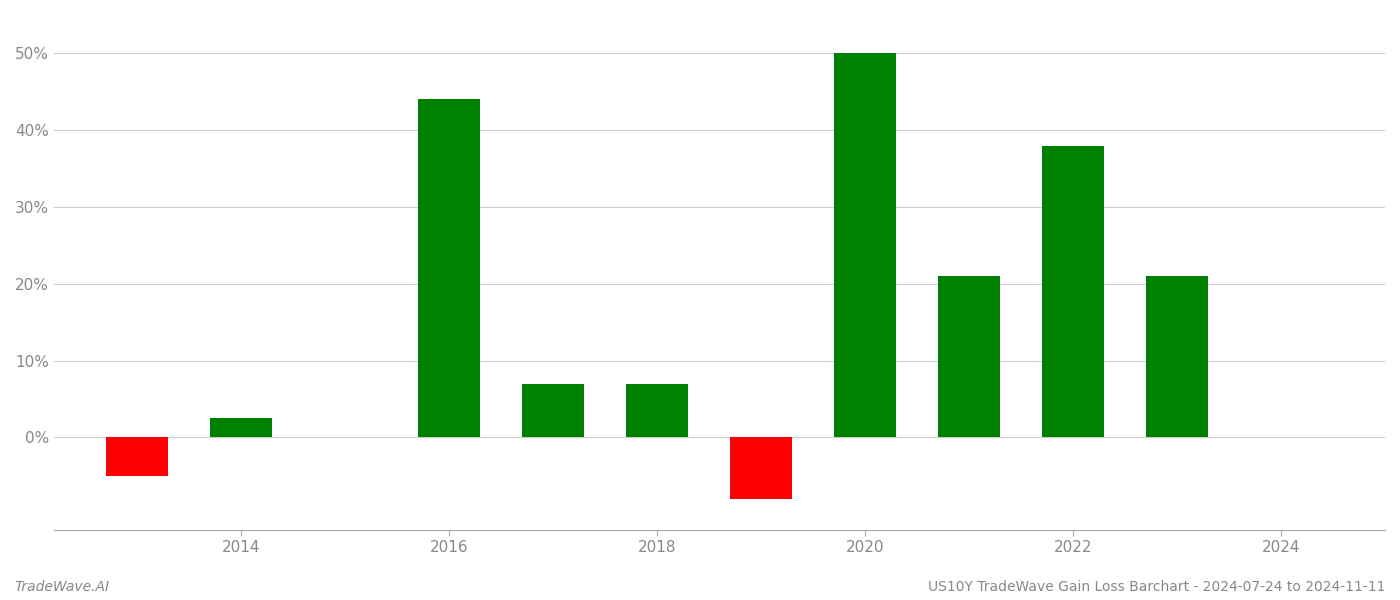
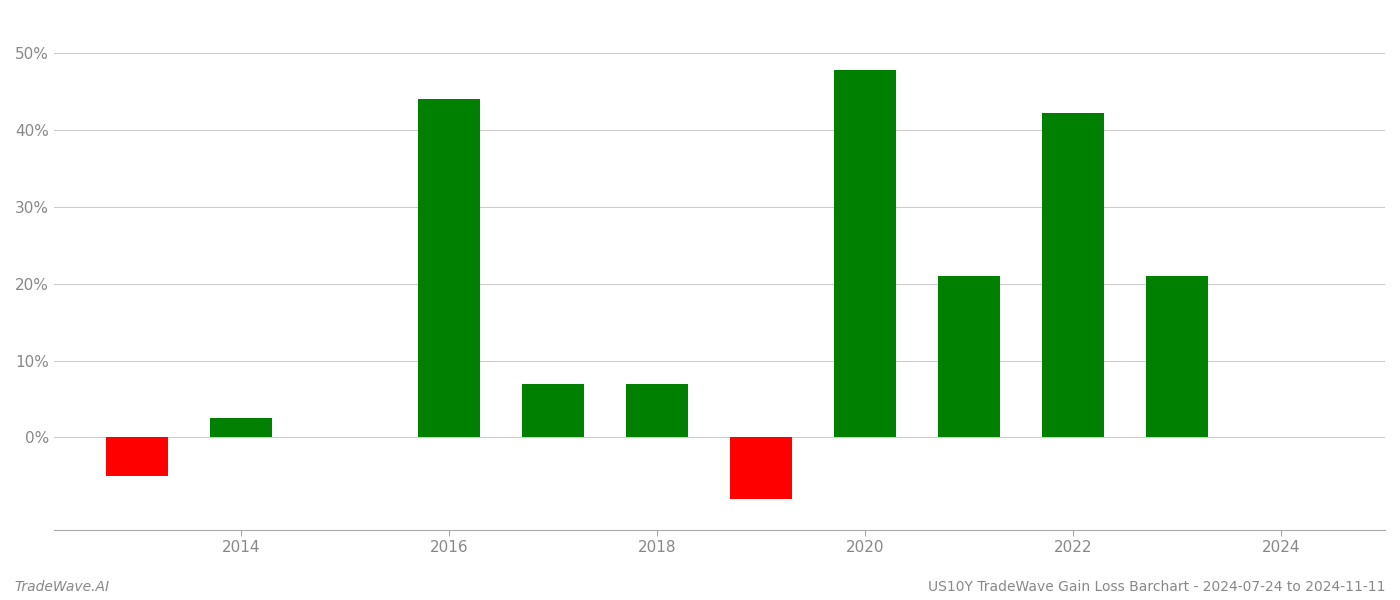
2020: 50.0% -> 47.8%
2022: 38.0% -> 42.2%
